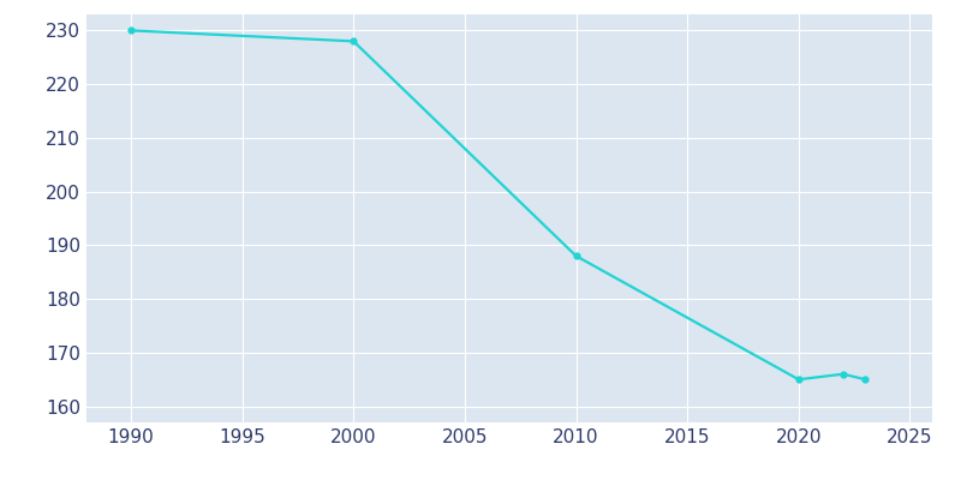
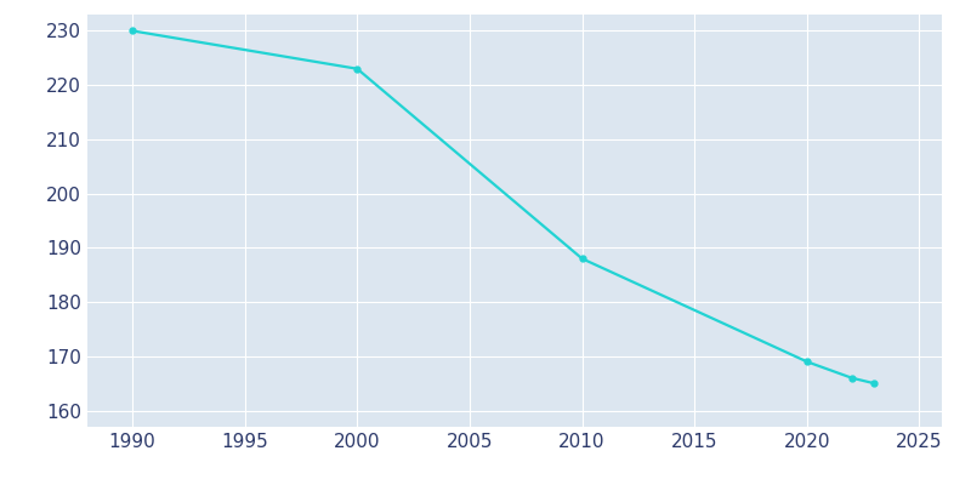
2000: 228 -> 223
2020: 165 -> 169
